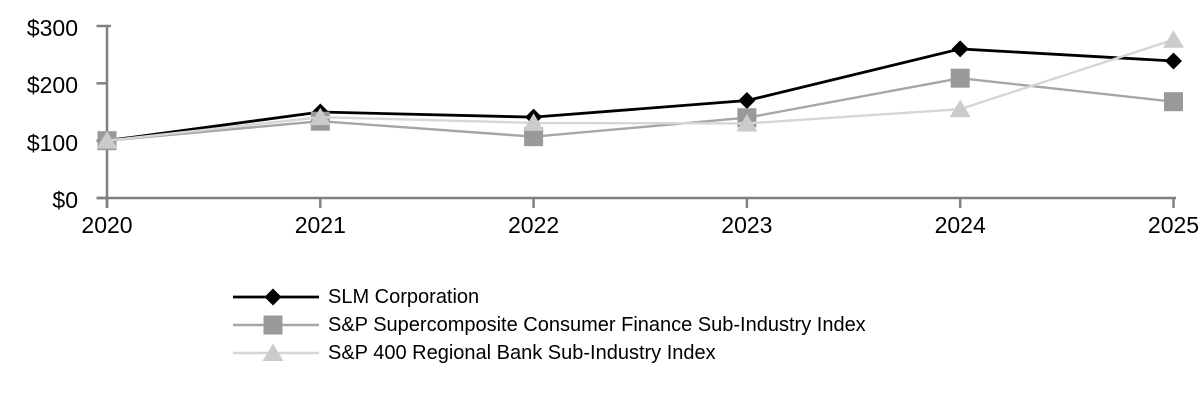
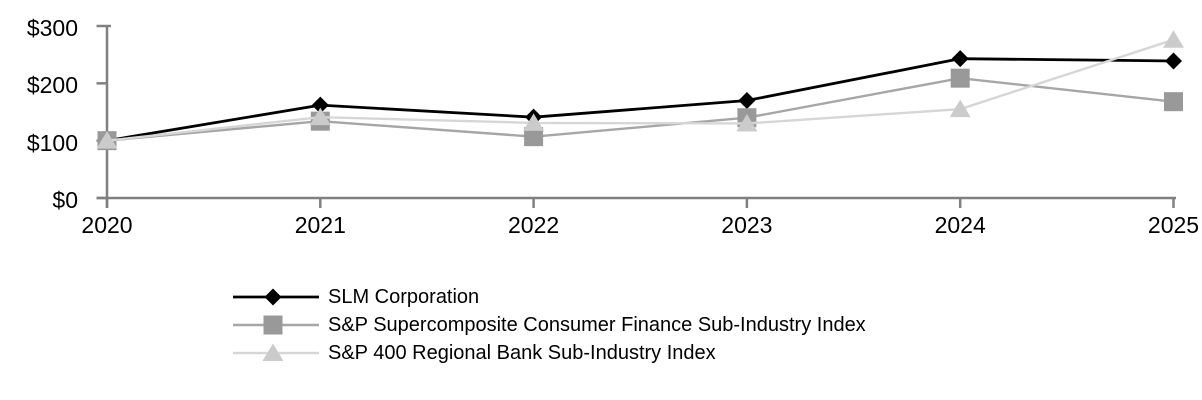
SLM Corporation/2021: $150 -> $160
SLM Corporation/2024: $260 -> $240
